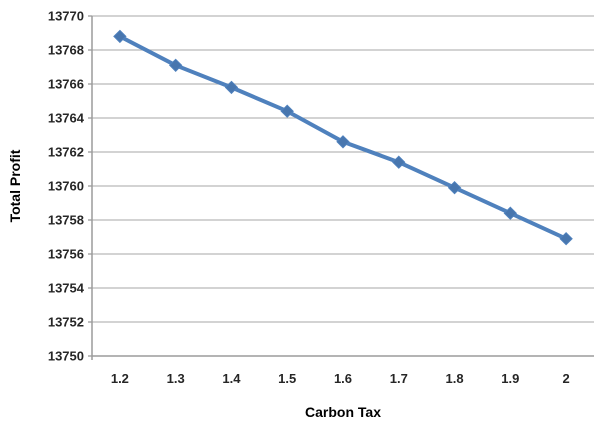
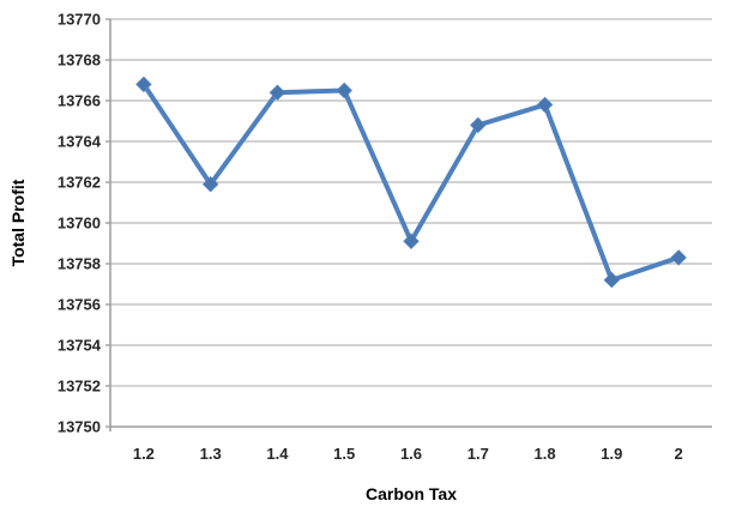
1.2: 13768.8 -> 13766.8
1.3: 13767.1 -> 13761.9
1.4: 13765.8 -> 13766.4
1.5: 13764.4 -> 13766.5
1.6: 13762.6 -> 13759.1
1.7: 13761.4 -> 13764.8
1.8: 13759.9 -> 13765.8
1.9: 13758.4 -> 13757.2
2: 13756.9 -> 13758.3
